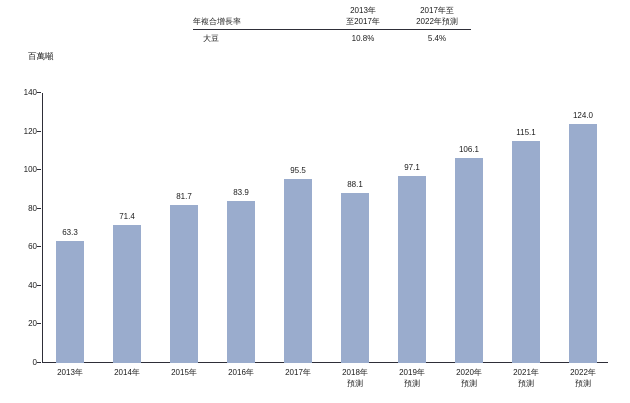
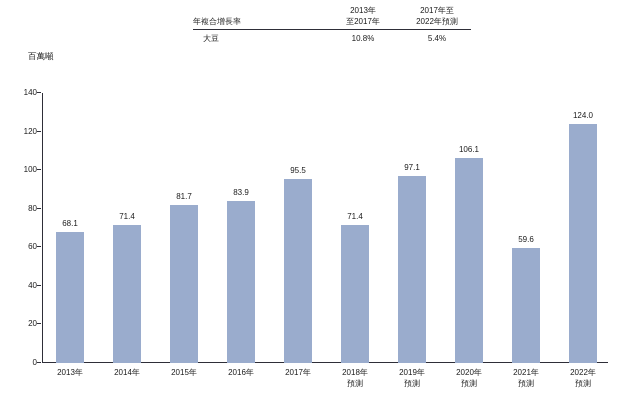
2013年: 63.3 -> 68.1
2018年 預測: 88.1 -> 71.4
2021年 預測: 115.1 -> 59.6
